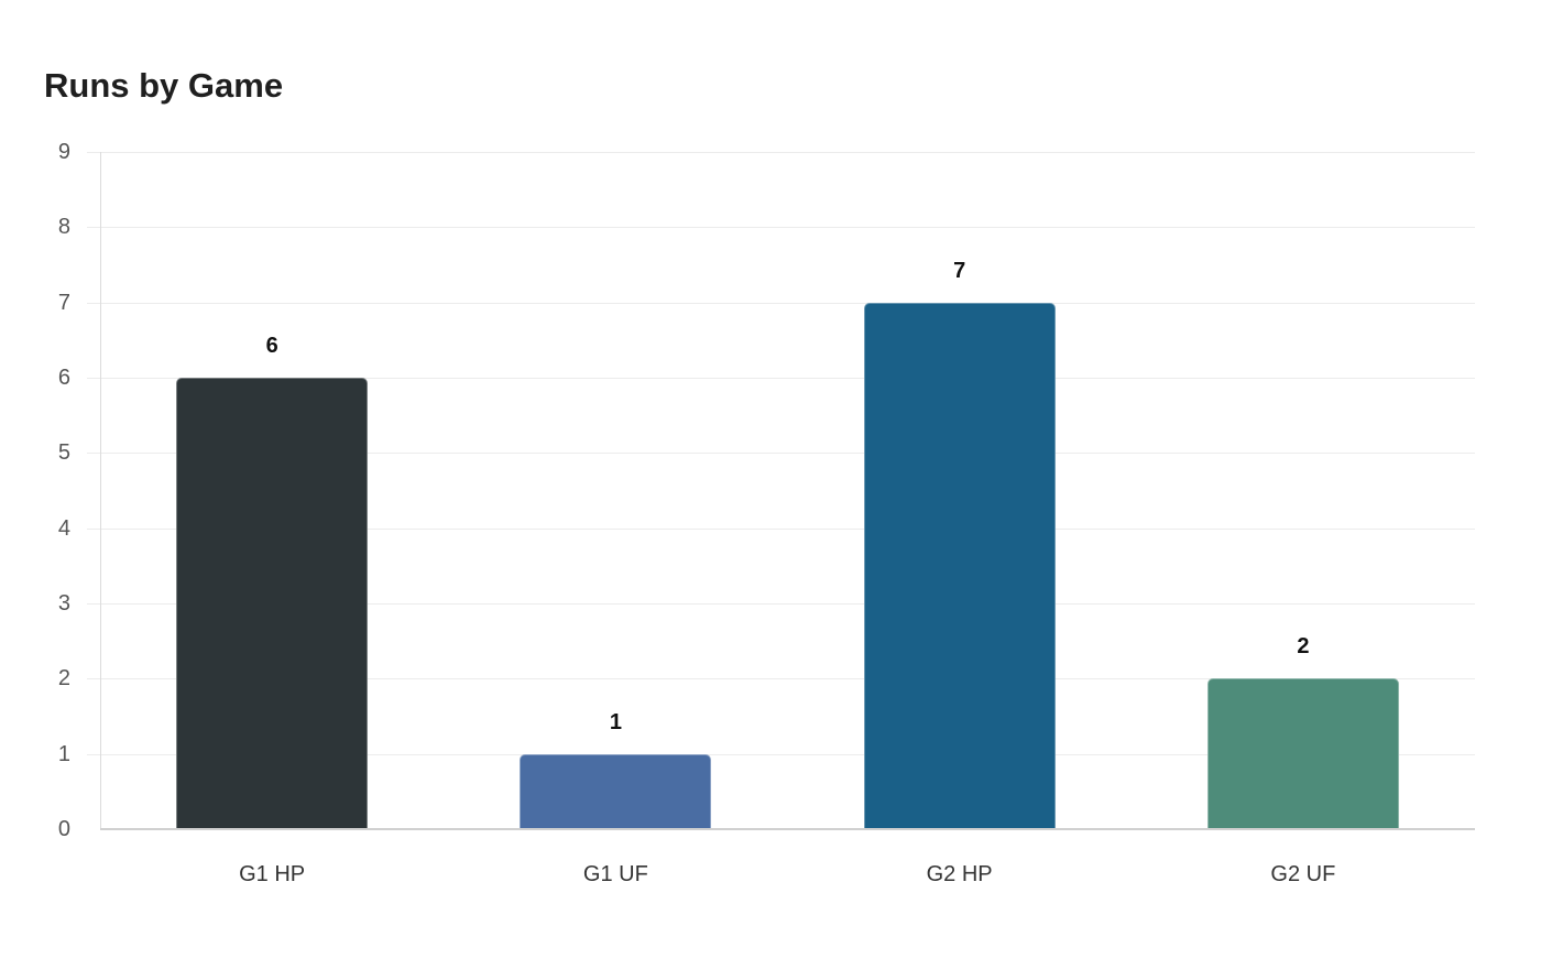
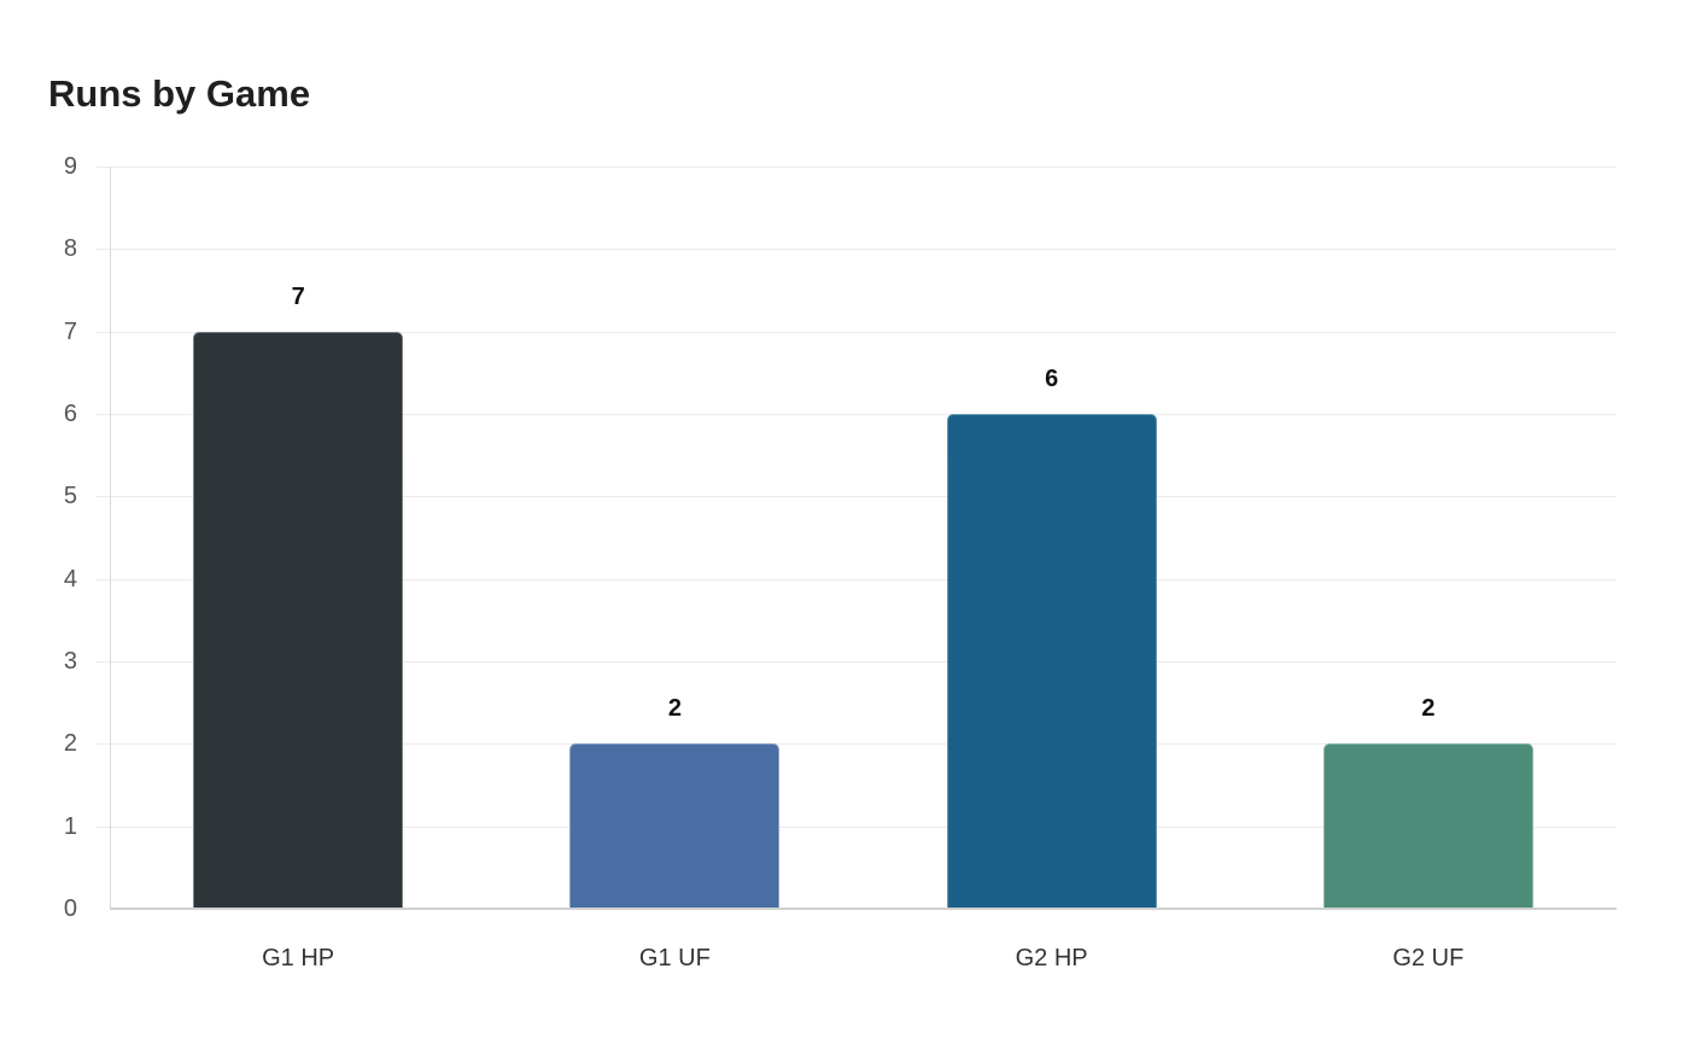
G1 HP: 6 -> 7
G1 UF: 1 -> 2
G2 HP: 7 -> 6
